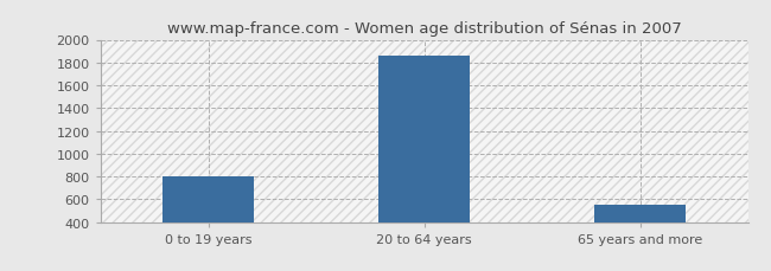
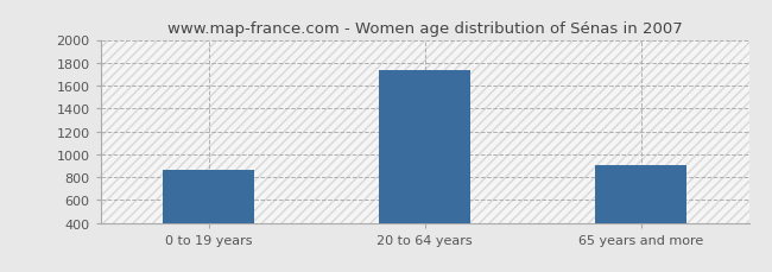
0 to 19 years: 800 -> 860
20 to 64 years: 1860 -> 1740
65 years and more: 550 -> 900
